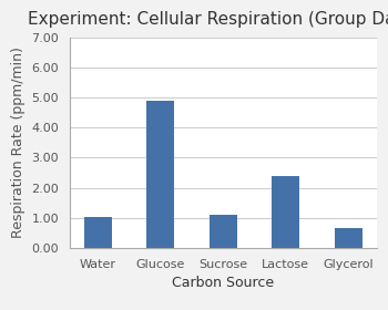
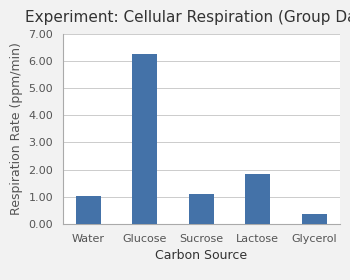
Glucose: 4.90 -> 6.25
Lactose: 2.40 -> 1.85
Glycerol: 0.65 -> 0.37
